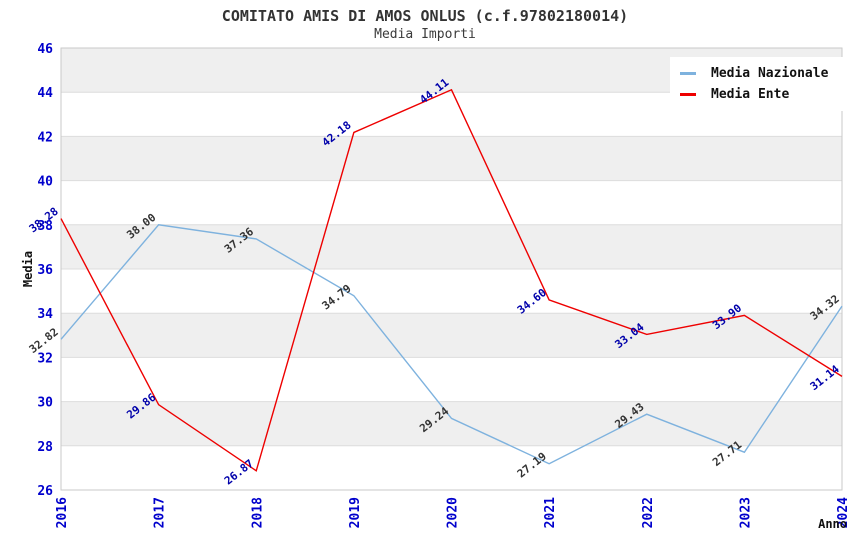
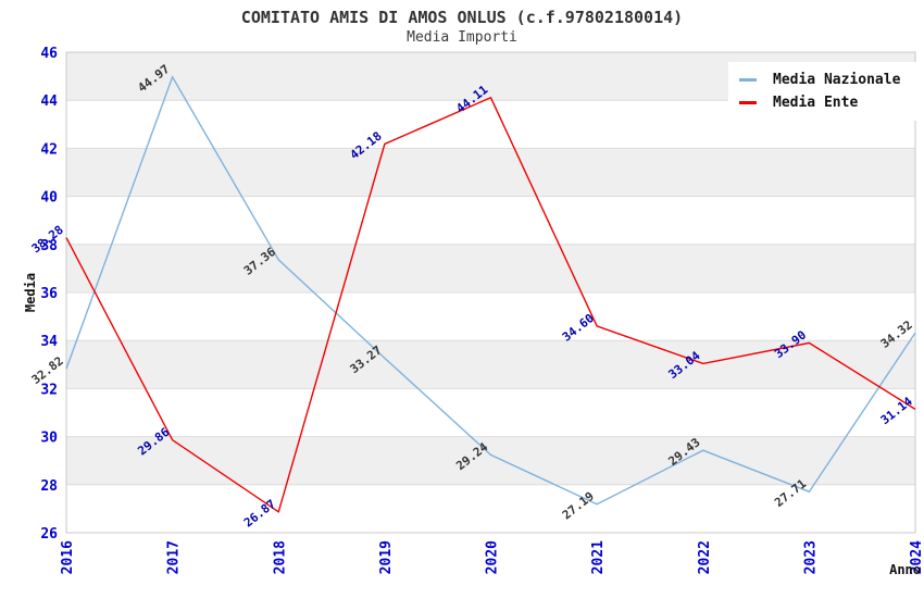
Media Nazionale/2017: 38.00 -> 44.97
Media Nazionale/2019: 34.79 -> 33.27
